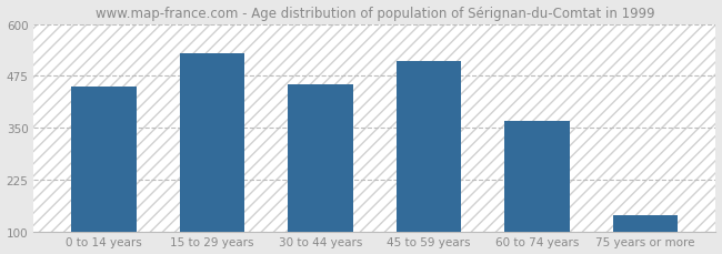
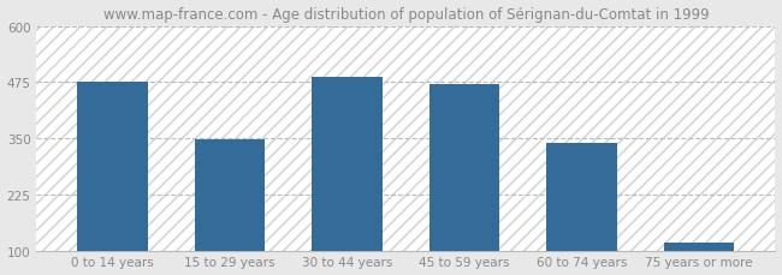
0 to 14 years: 450 -> 476
15 to 29 years: 530 -> 347
30 to 44 years: 455 -> 487
45 to 59 years: 510 -> 471
60 to 74 years: 365 -> 340
75 years or more: 140 -> 118
